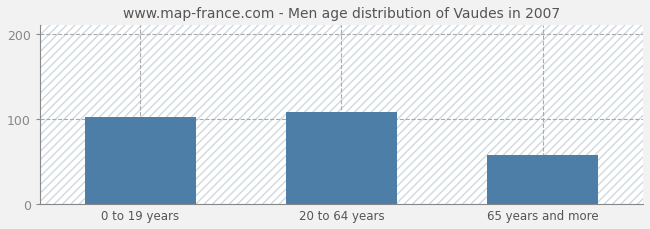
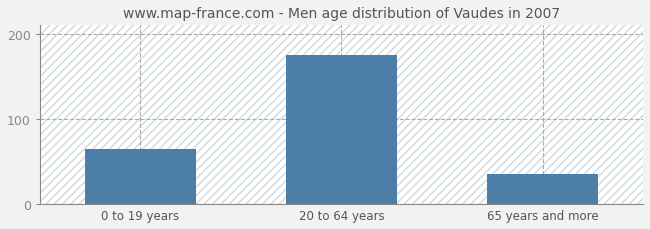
0 to 19 years: 102 -> 65
20 to 64 years: 108 -> 175
65 years and more: 58 -> 35
